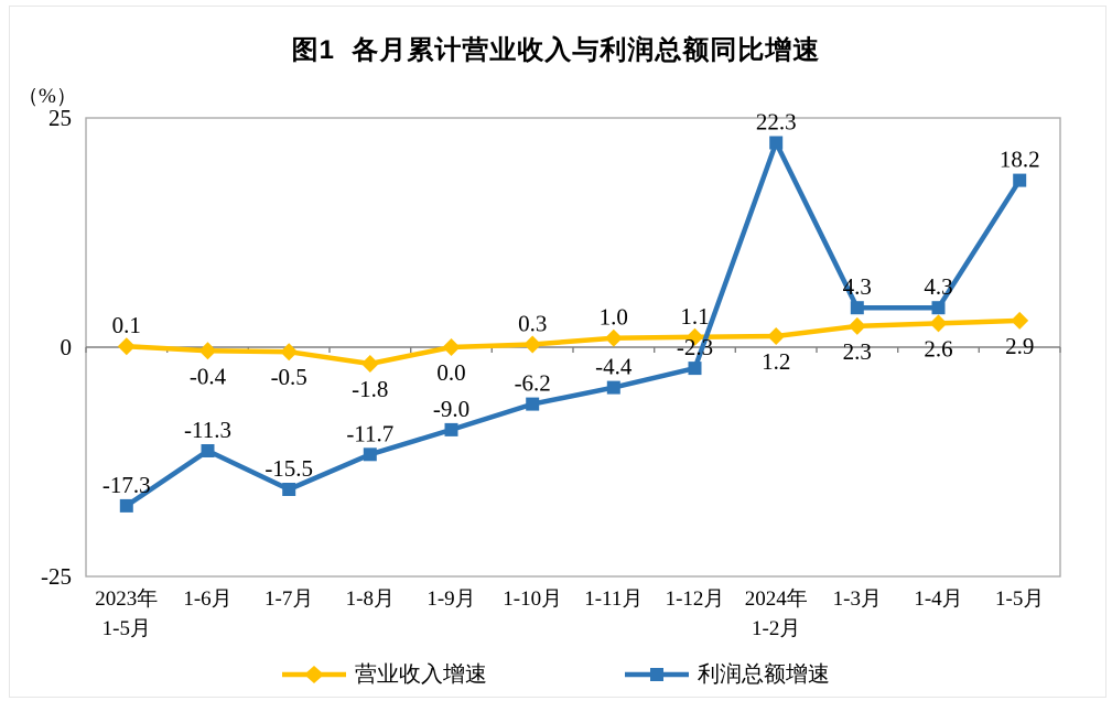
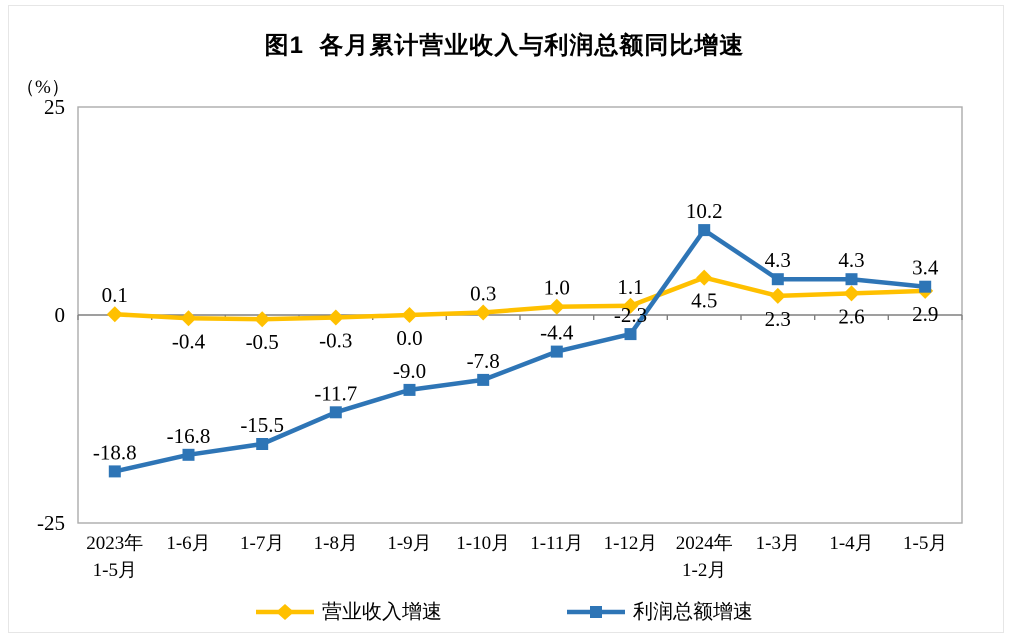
利润总额增速/2023年 1-5月: -17.3 -> -18.8
利润总额增速/1-6月: -11.3 -> -16.8
营业收入增速/1-8月: -1.8 -> -0.3
利润总额增速/1-10月: -6.2 -> -7.8
营业收入增速/2024年 1-2月: 1.2 -> 4.5
利润总额增速/2024年 1-2月: 22.3 -> 10.2
利润总额增速/1-5月: 18.2 -> 3.4
